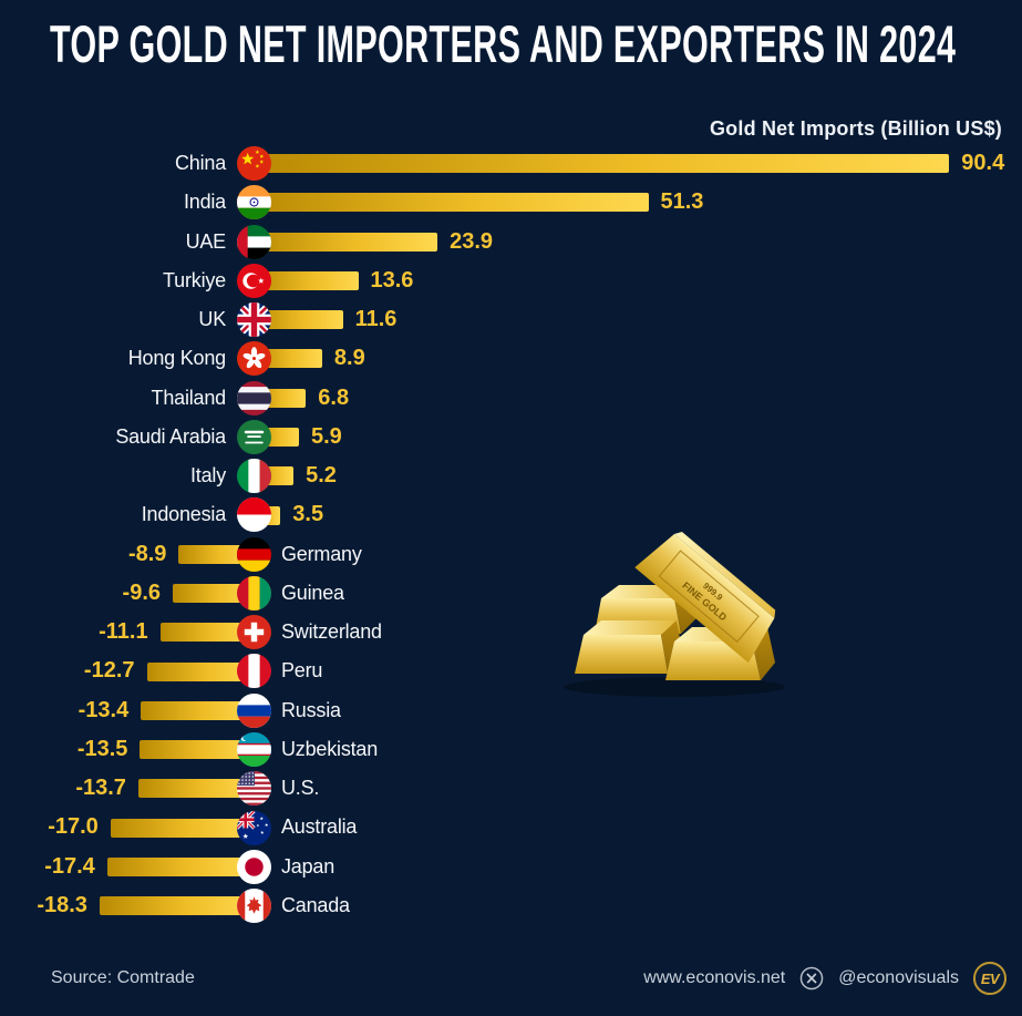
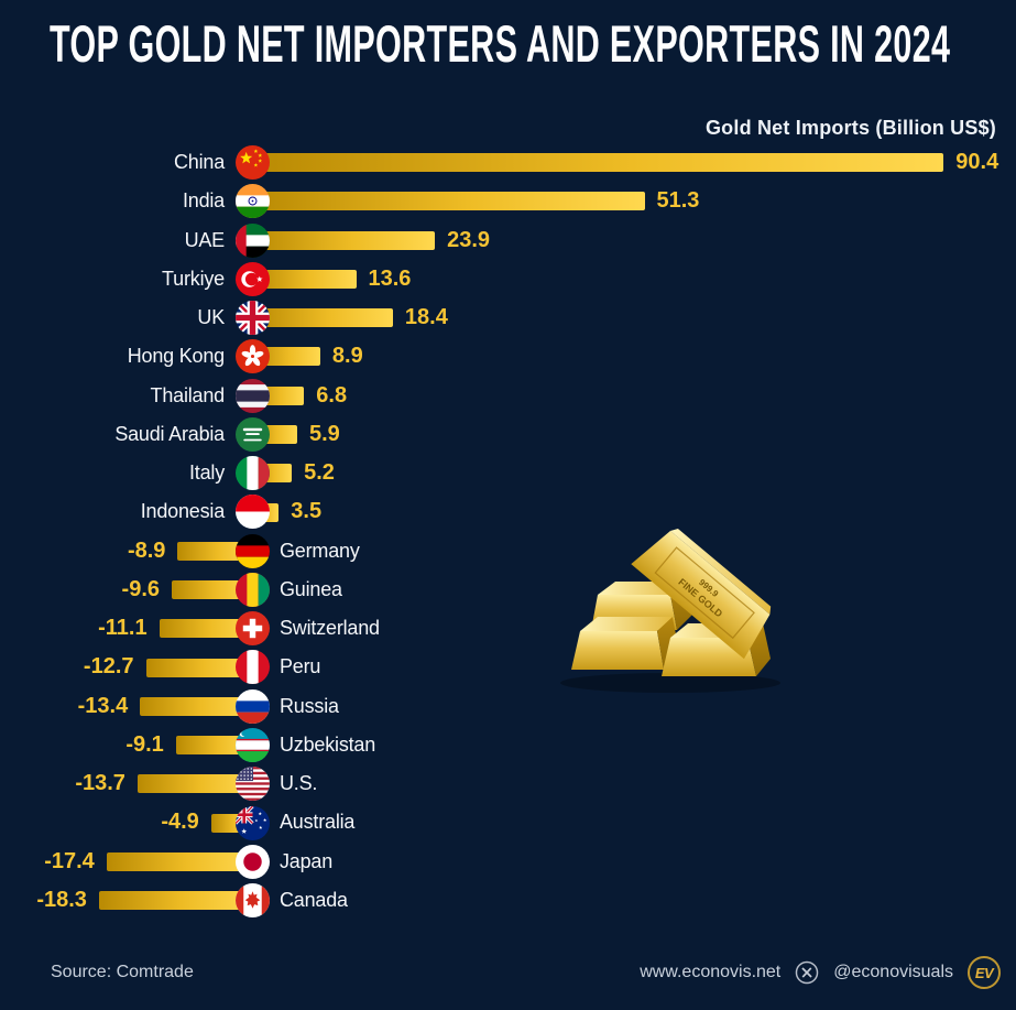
UK: 11.6 -> 18.4
Uzbekistan: -13.5 -> -9.1
Australia: -17.0 -> -4.9
